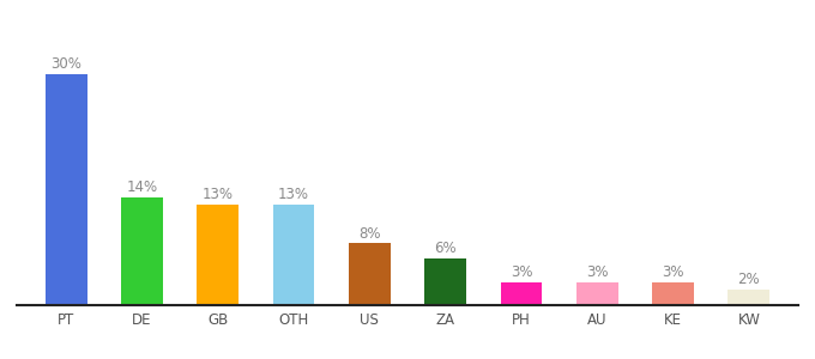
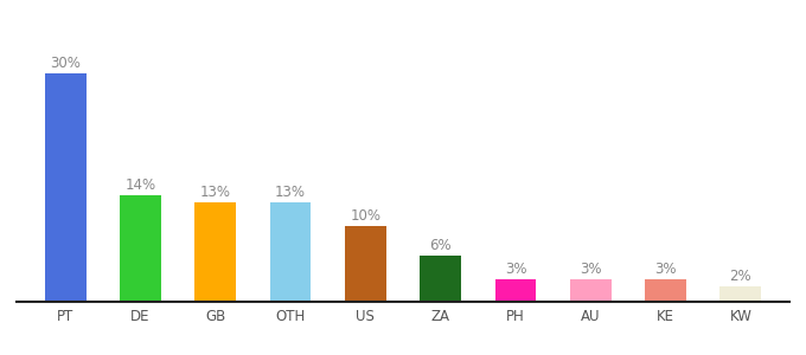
US: 8% -> 10%
